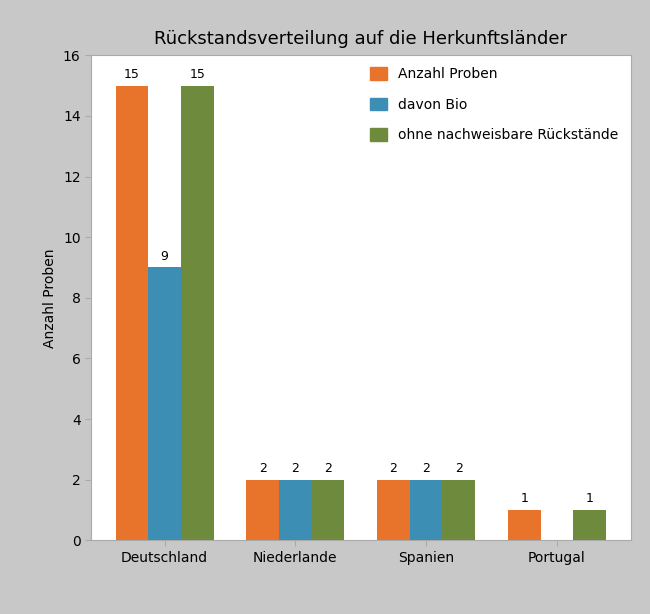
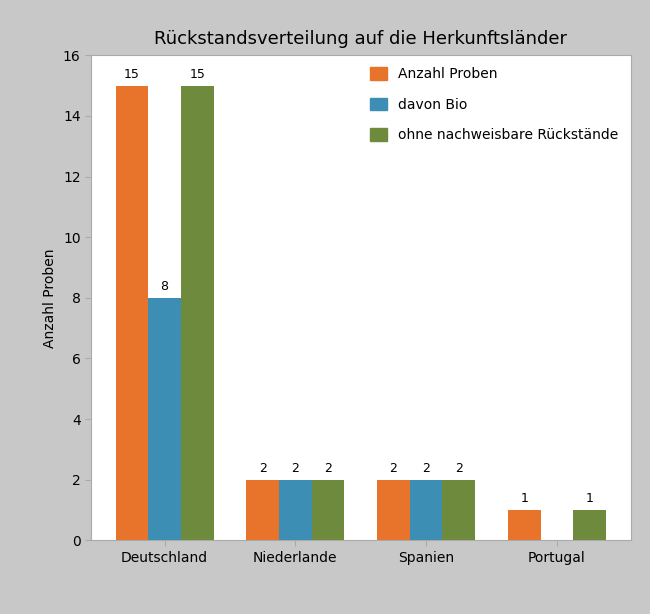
davon Bio/Deutschland: 9 -> 8
